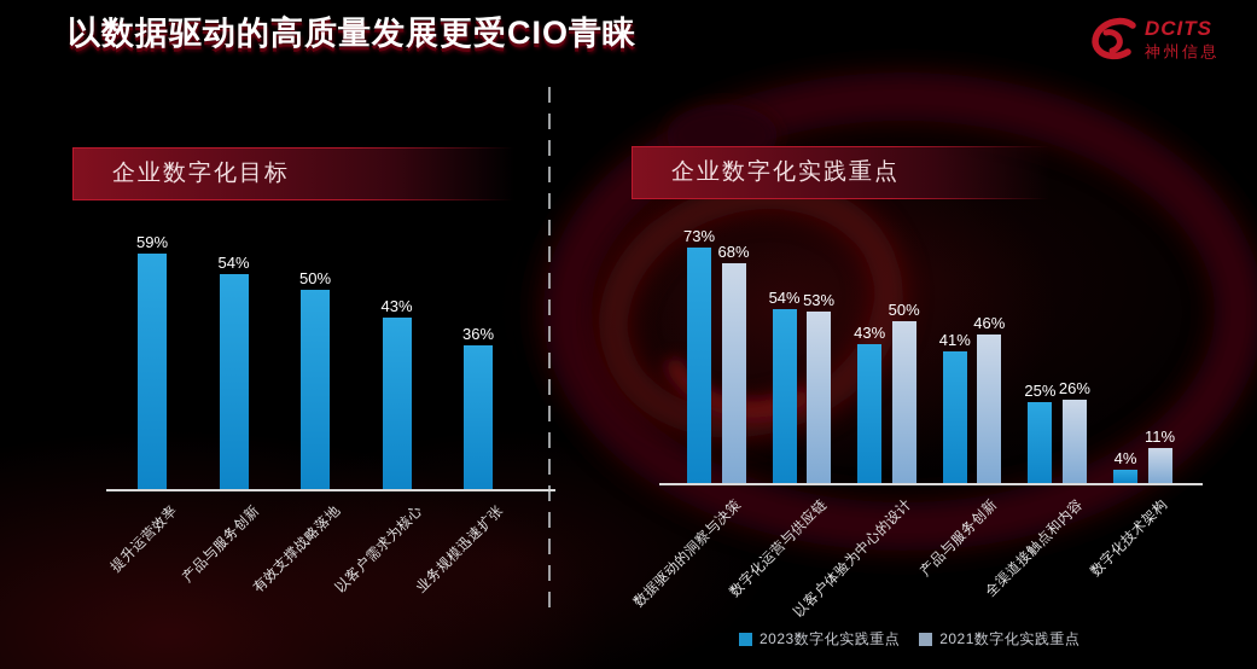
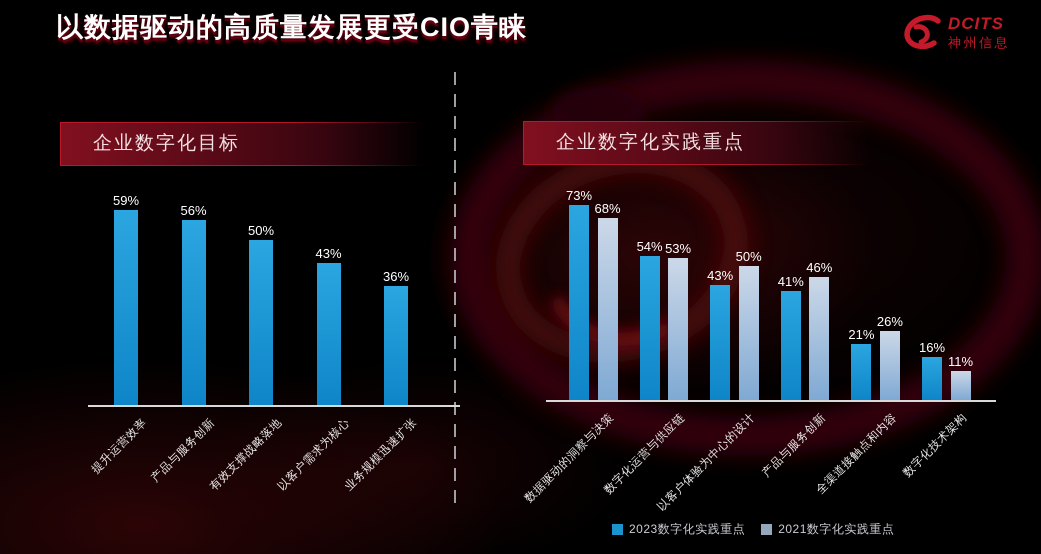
企业数字化目标/产品与服务创新: 54% -> 56%
企业数字化实践重点/2023数字化实践重点/全渠道接触点和内容: 25% -> 21%
企业数字化实践重点/2023数字化实践重点/数字化技术架构: 4% -> 16%
